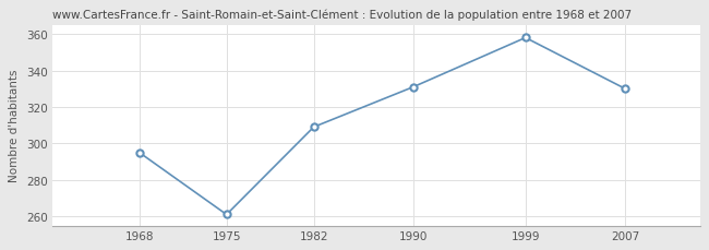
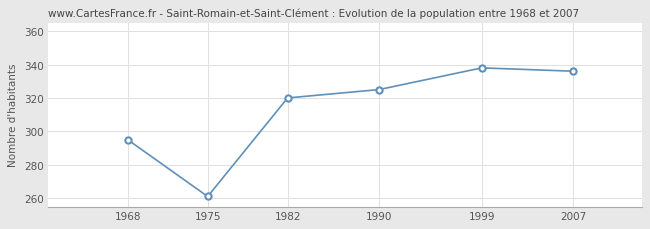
1982: 309 -> 320
1990: 331 -> 325
1999: 358 -> 338
2007: 330 -> 336
